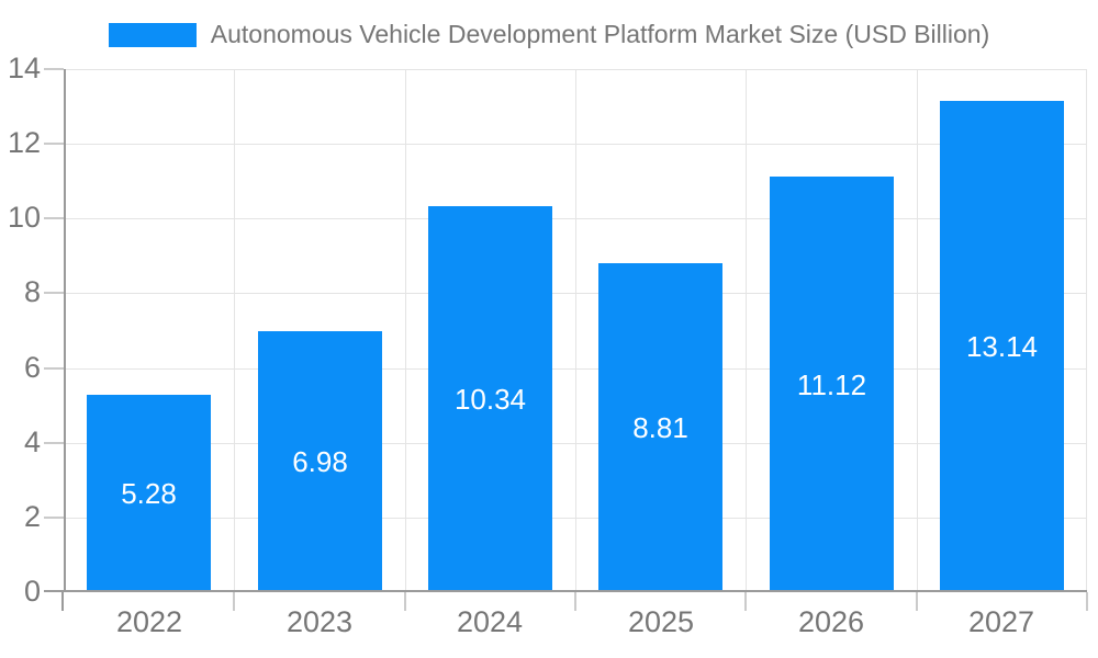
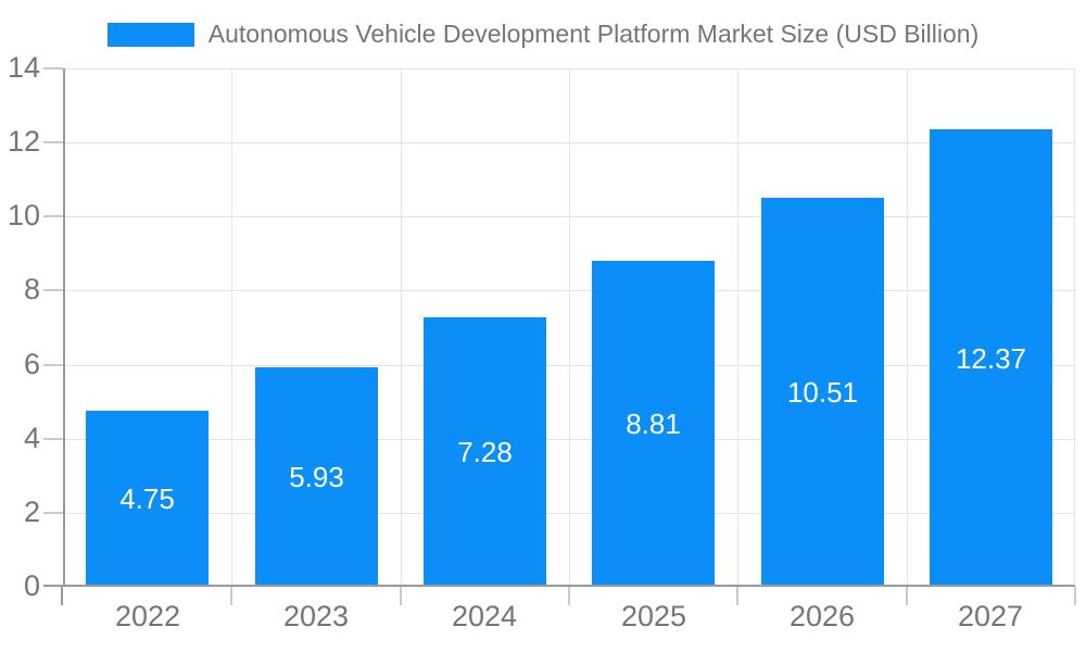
2022: 5.28 -> 4.75
2023: 6.98 -> 5.93
2024: 10.34 -> 7.28
2026: 11.12 -> 10.51
2027: 13.14 -> 12.37
